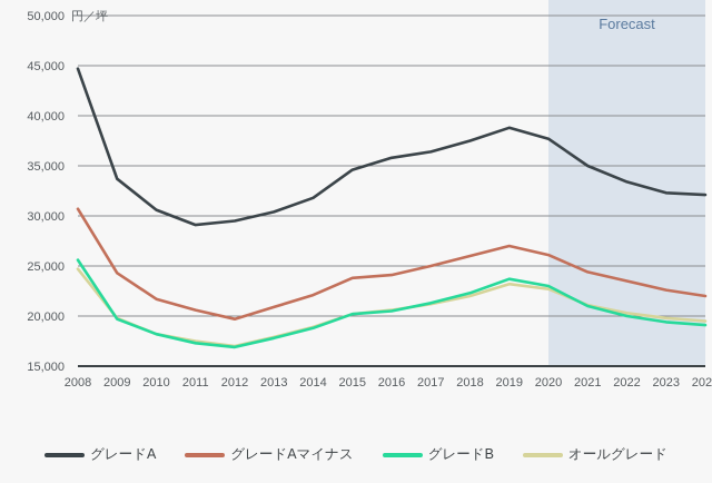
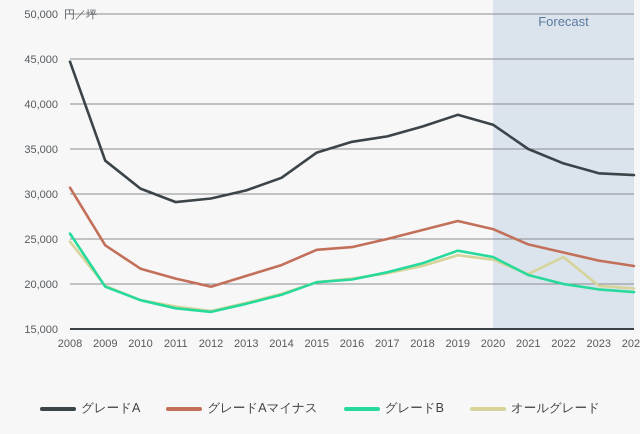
オールグレード/2022: 20000 -> 23000
